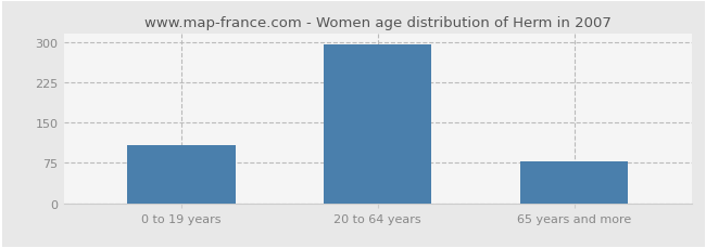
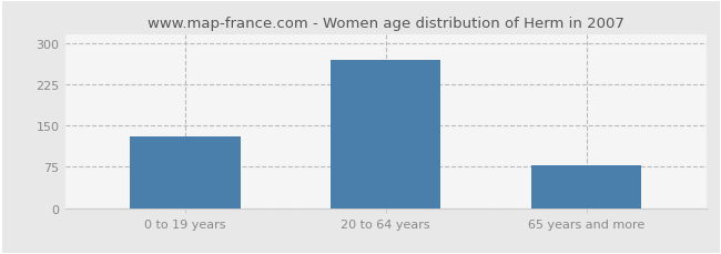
0 to 19 years: 107 -> 130
20 to 64 years: 295 -> 270
